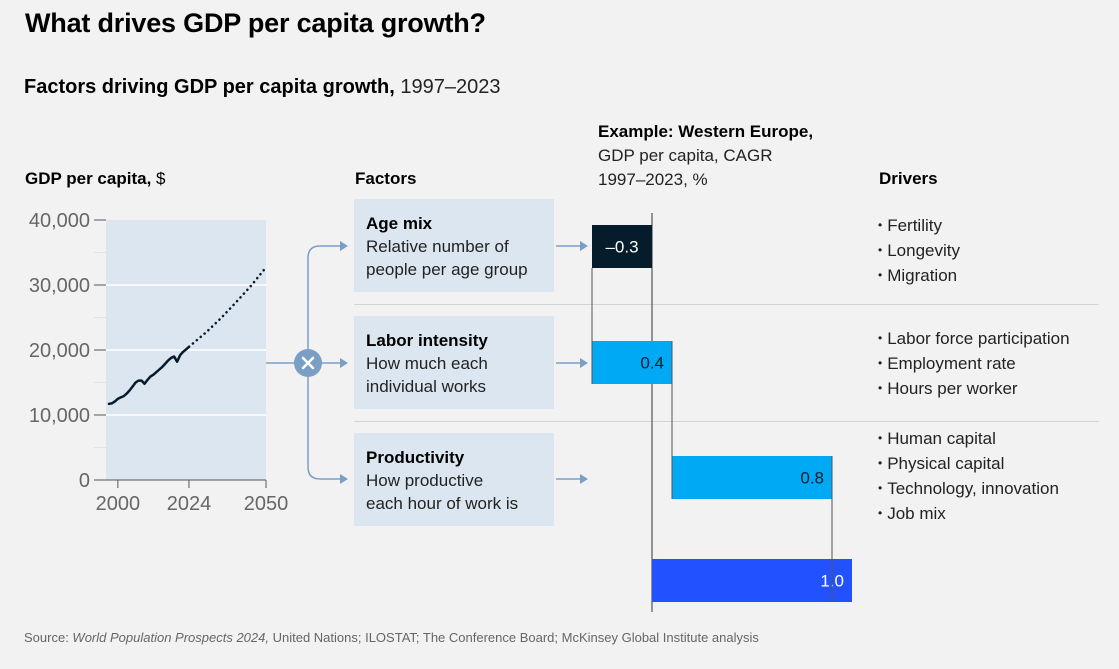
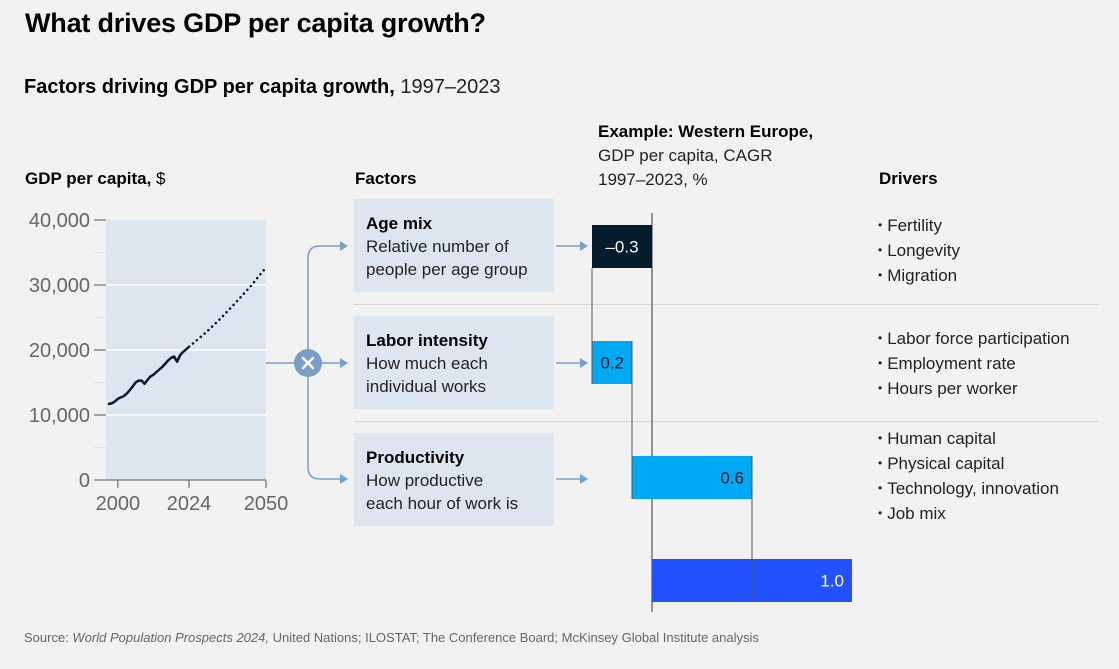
Example: Western Europe, GDP per capita, CAGR 1997–2023, %/Labor intensity: 0.4 -> 0.2
Example: Western Europe, GDP per capita, CAGR 1997–2023, %/Productivity: 0.8 -> 0.6
